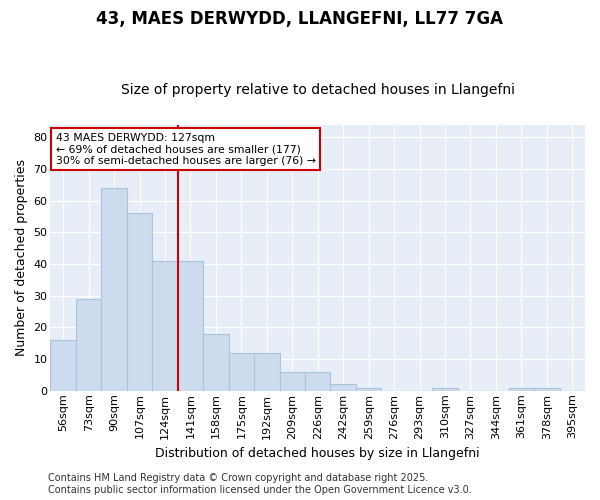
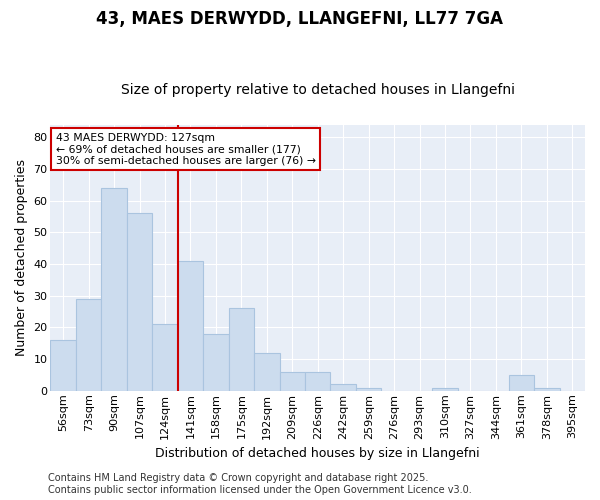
124sqm: 41 -> 21
175sqm: 12 -> 26
361sqm: 1 -> 5
